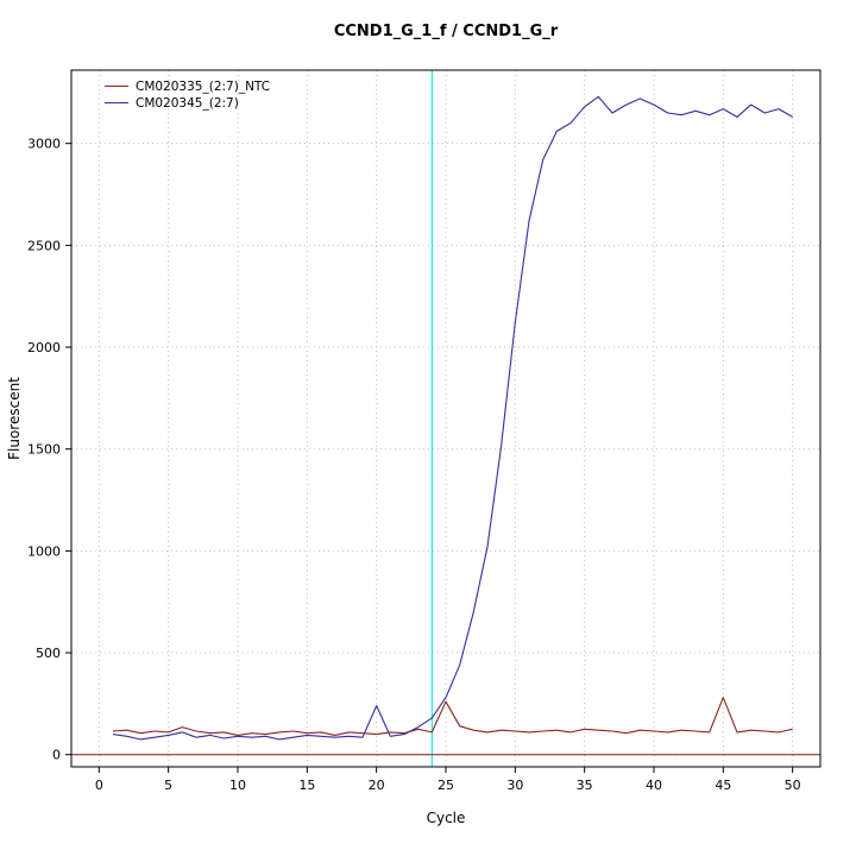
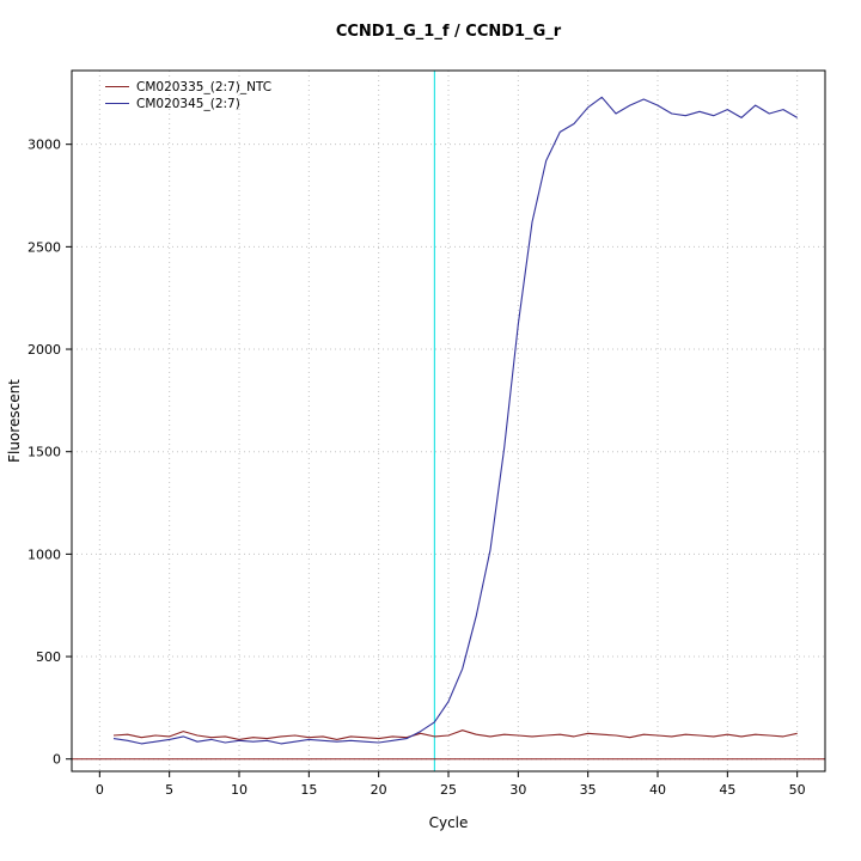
CM020345_(2:7)/20: 240 -> 80
CM020335_(2:7)_NTC/25: 260 -> 120
CM020335_(2:7)_NTC/45: 280 -> 120
